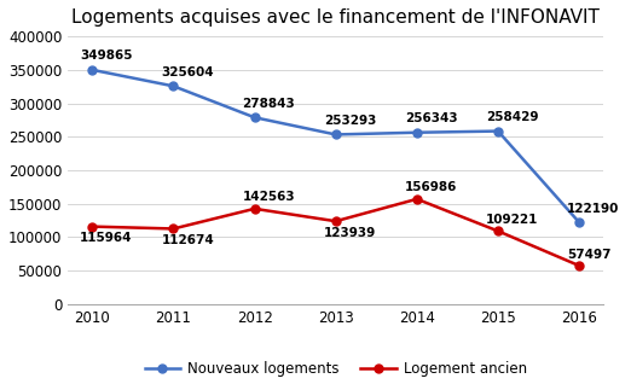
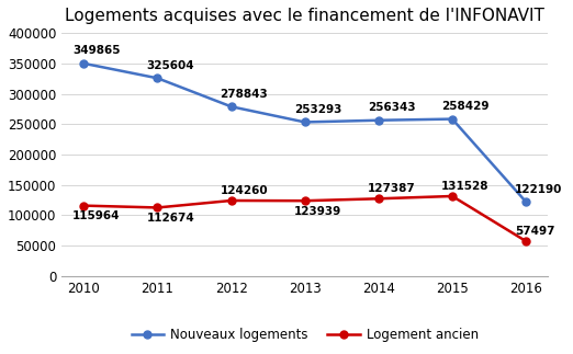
Logement ancien/2012: 142563 -> 124260
Logement ancien/2014: 156986 -> 127387
Logement ancien/2015: 109221 -> 131528
